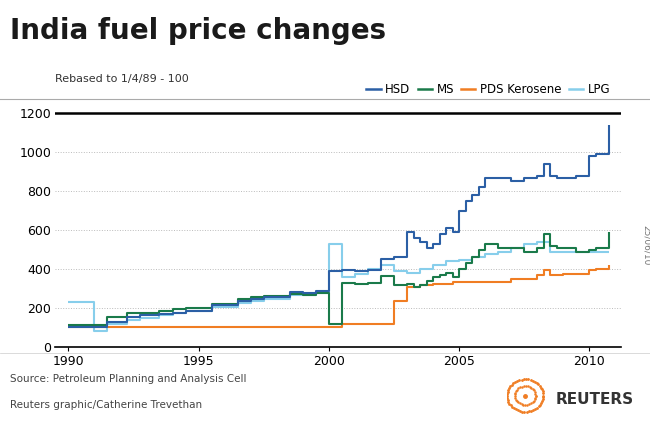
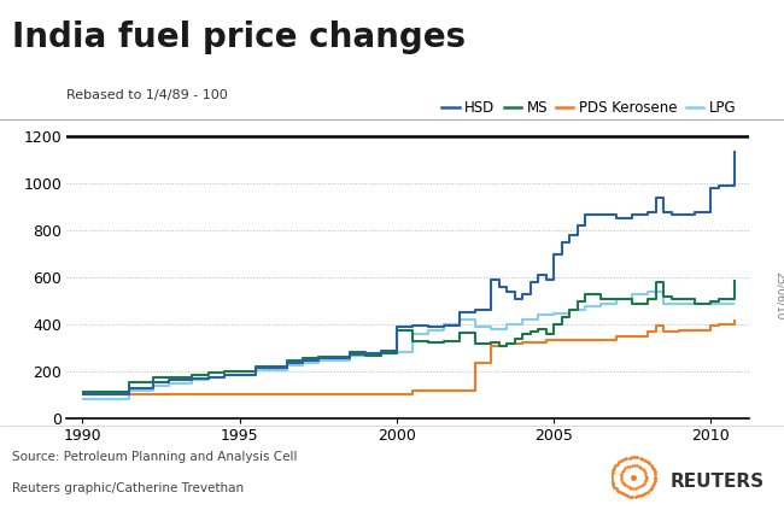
LPG/1990: 230 -> 80
MS/2000: 120 -> 380
LPG/2000: 530 -> 280
